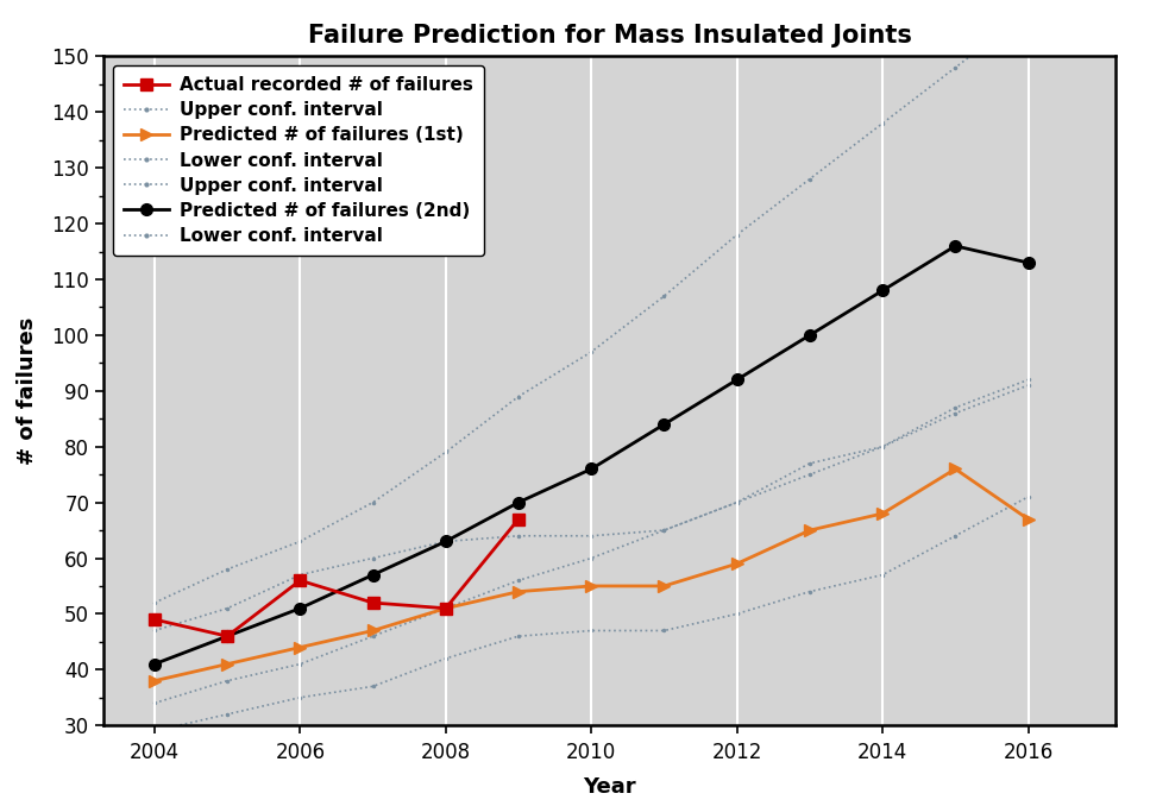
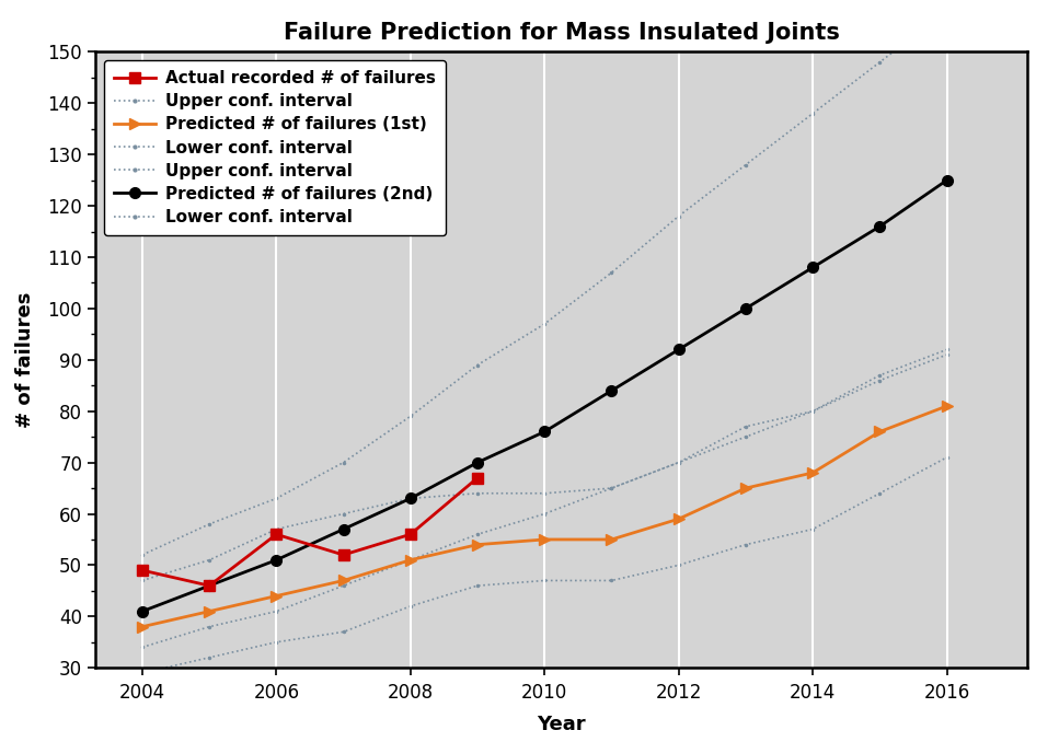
Actual recorded # of failures/2008: 51 -> 56
Predicted # of failures (1st)/2016: 67 -> 81
Predicted # of failures (2nd)/2016: 113 -> 125
